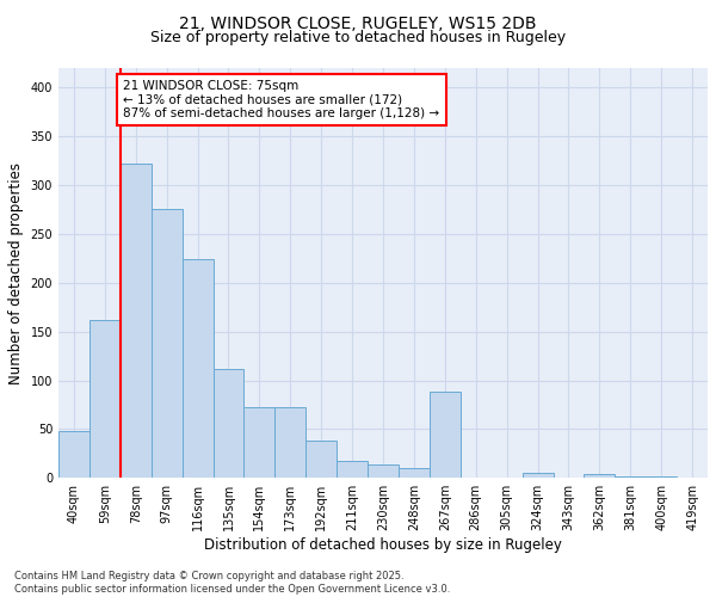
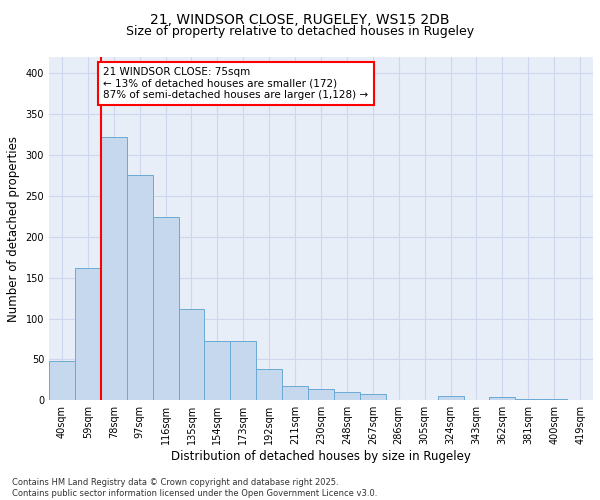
267sqm: 88 -> 8
